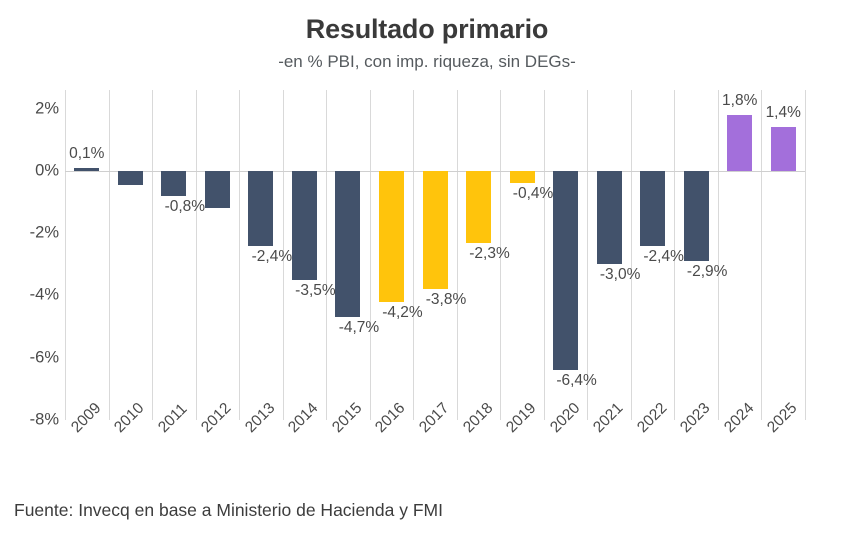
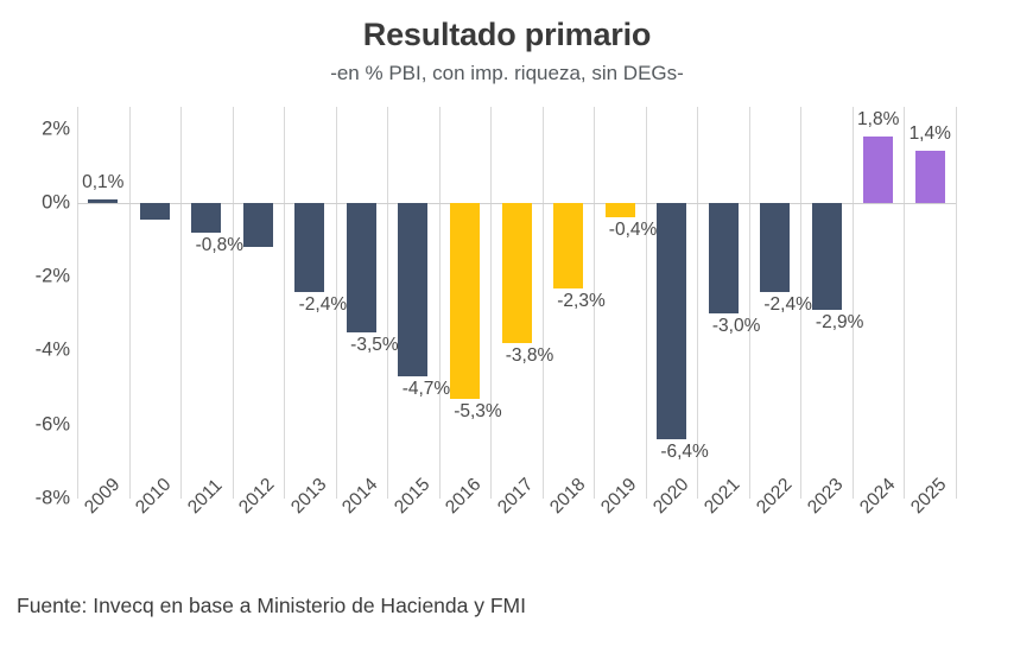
2016: -4,2% -> -5,3%
